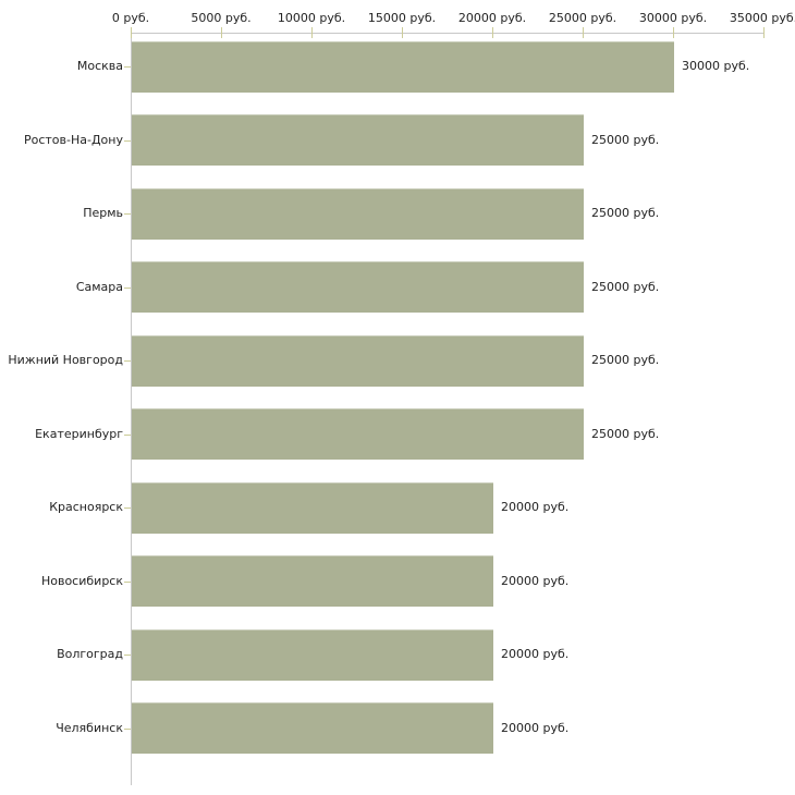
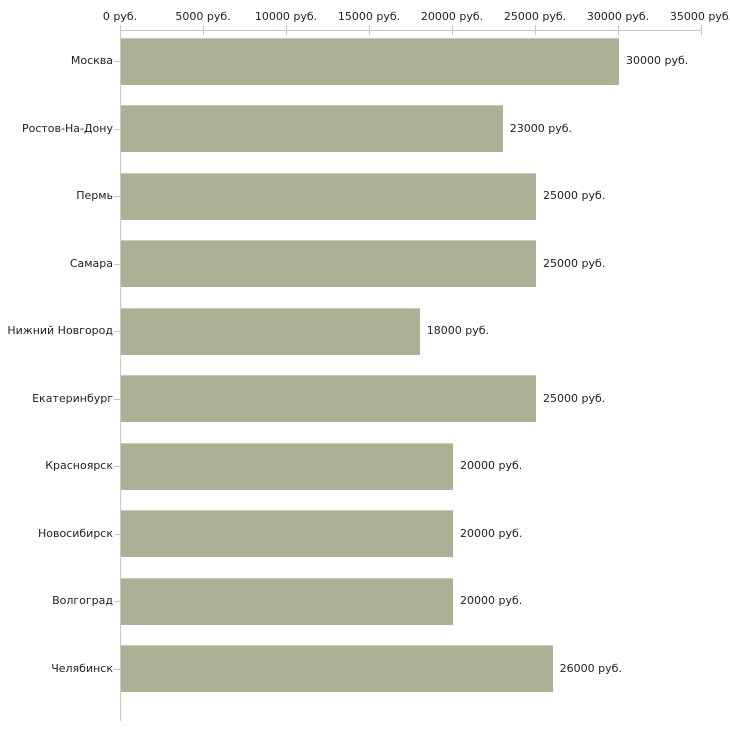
Ростов-На-Дону: 25000 -> 23000
Нижний Новгород: 25000 -> 18000
Челябинск: 20000 -> 26000
